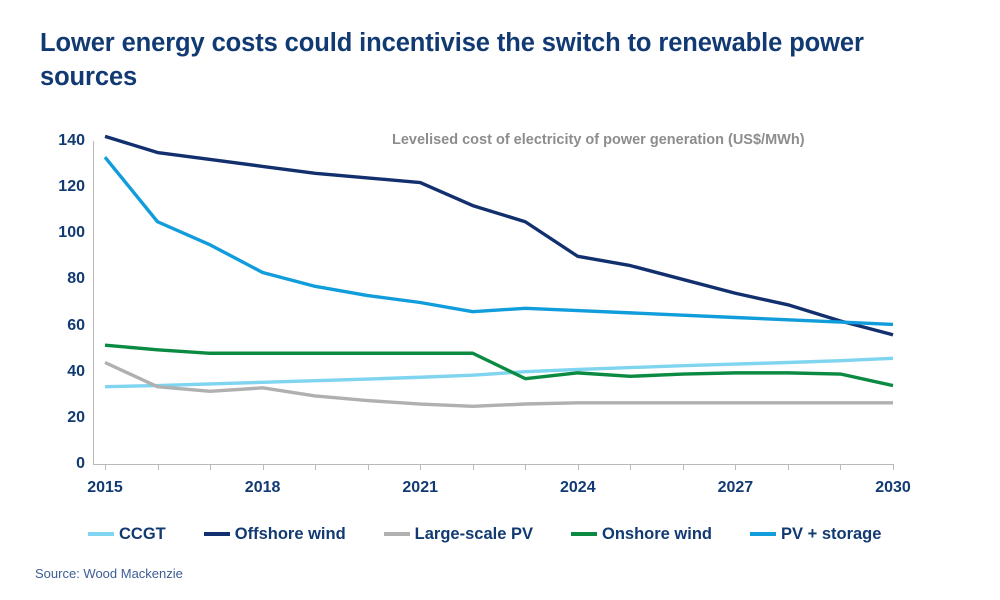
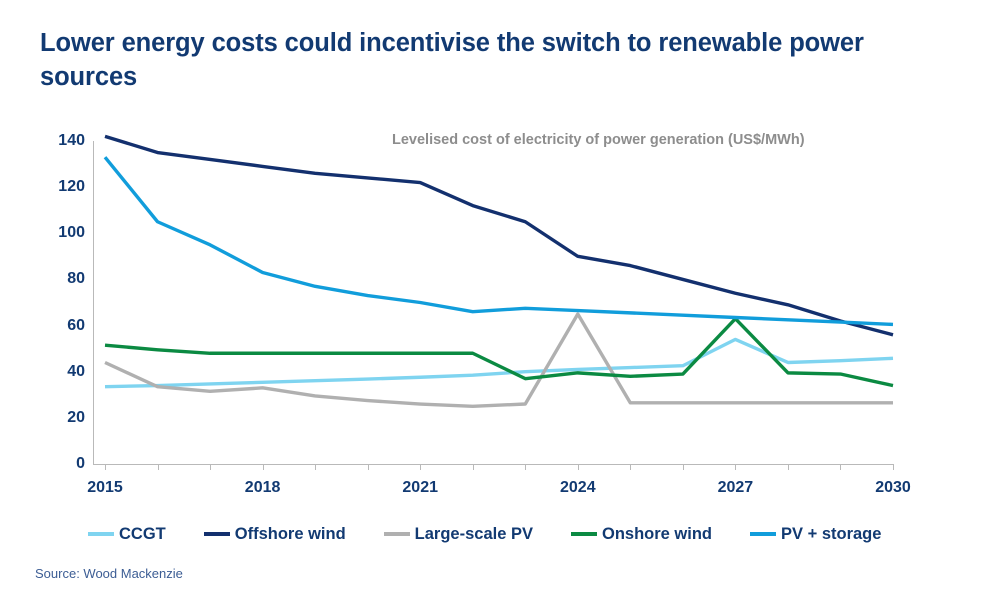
Large-scale PV/2024: 26 -> 65
CCGT/2027: 43 -> 54
Onshore wind/2027: 40 -> 63
